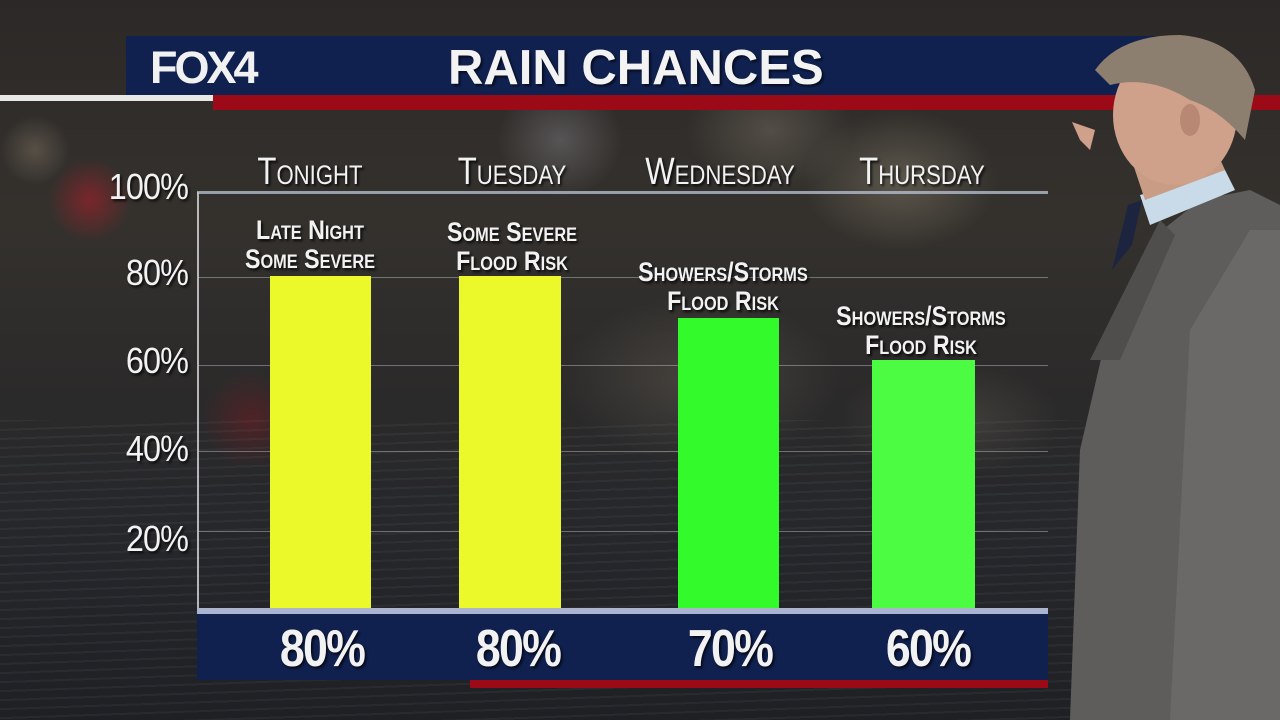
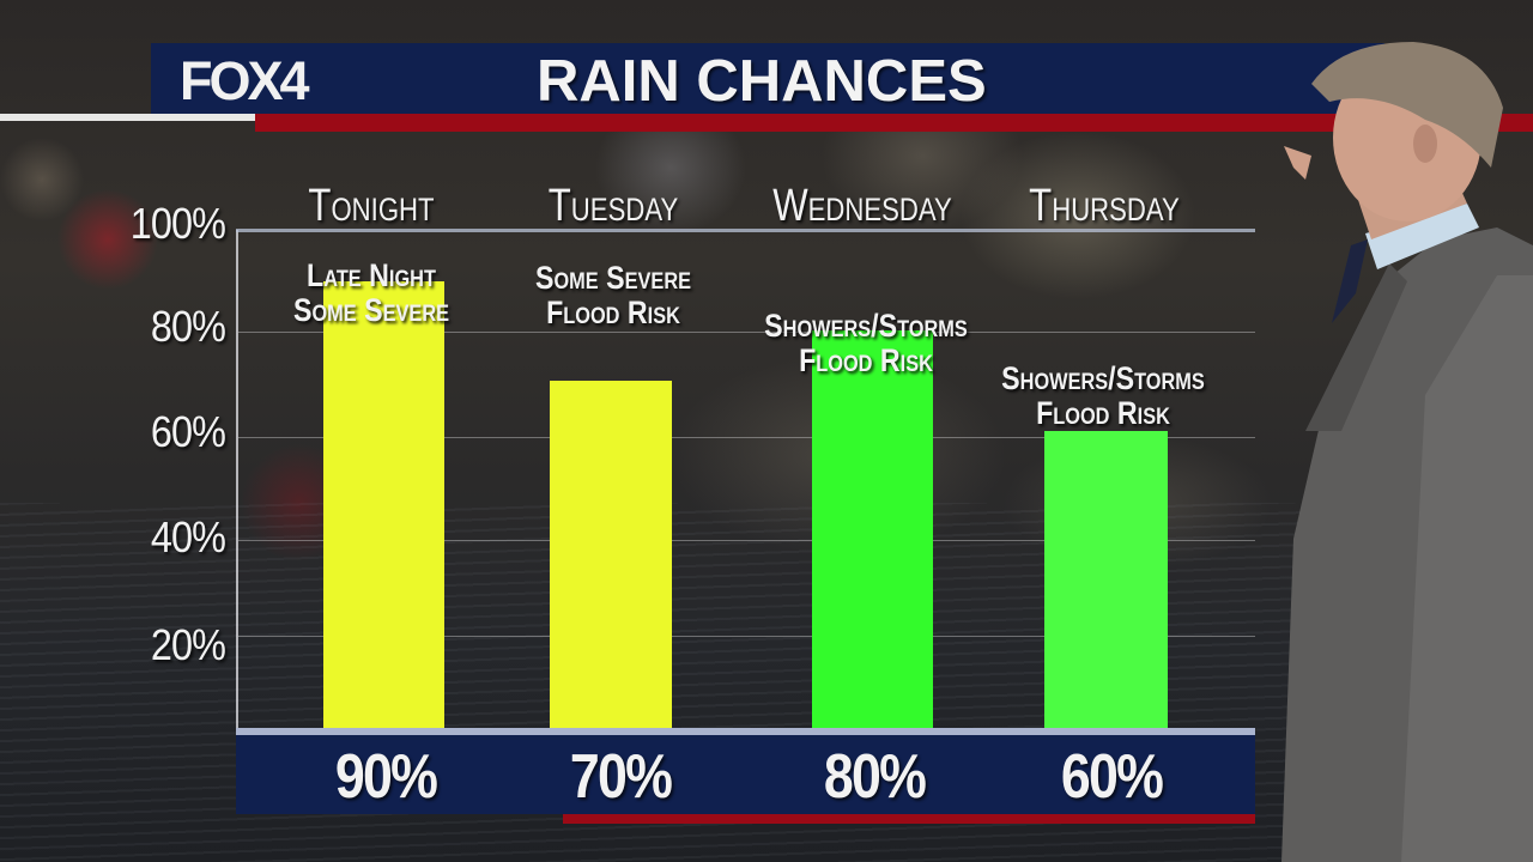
Tonight: 80% -> 90%
Tuesday: 80% -> 70%
Wednesday: 70% -> 80%
